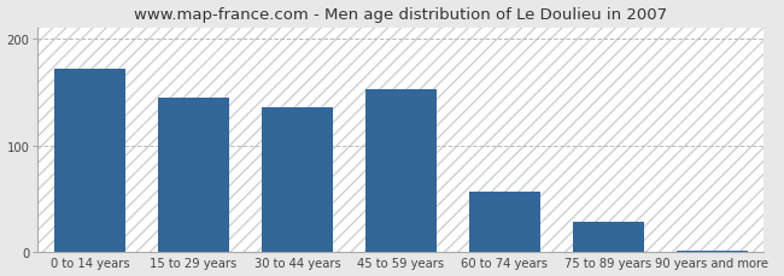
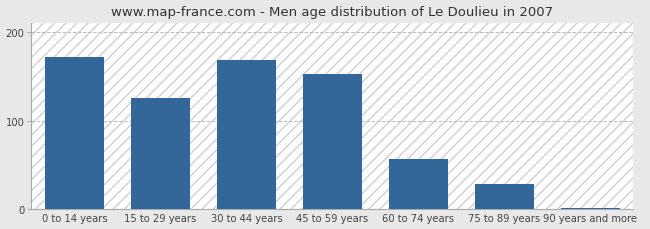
15 to 29 years: 144 -> 125
30 to 44 years: 136 -> 168
